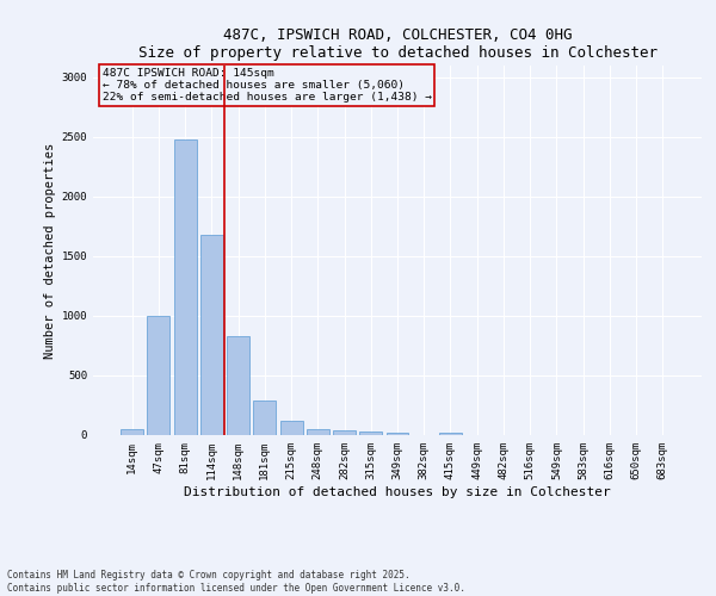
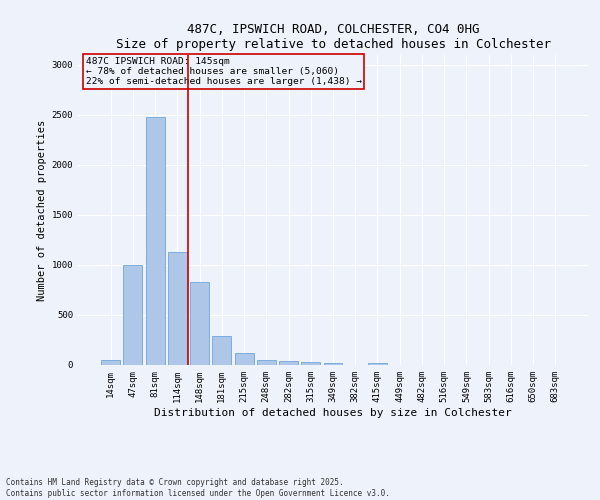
114sqm: 1680 -> 1130
